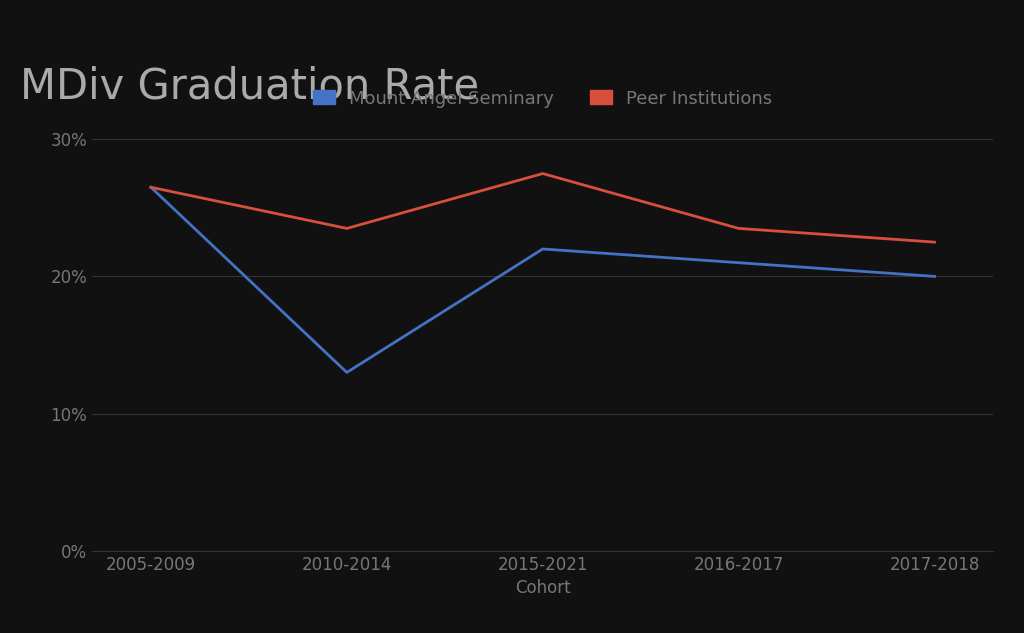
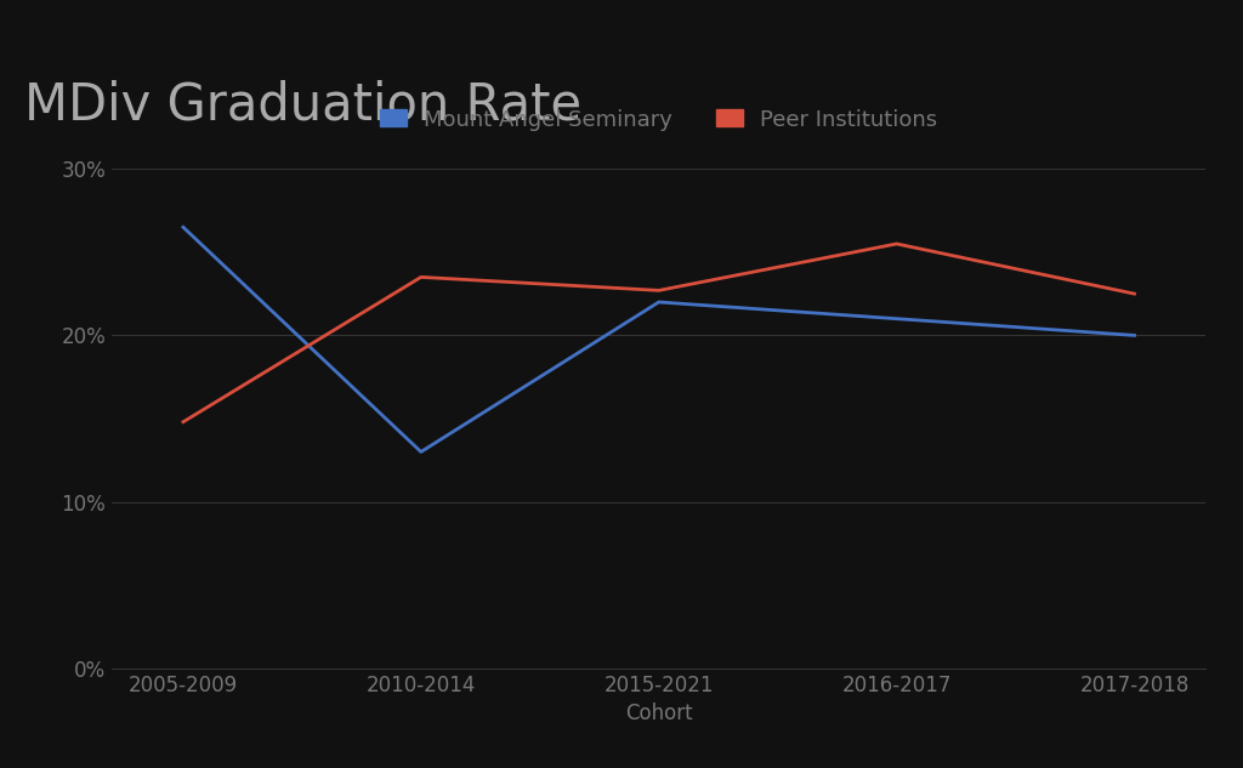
Peer Institutions/2005-2009: 26.5% -> 14.8%
Peer Institutions/2015-2021: 27.5% -> 22.7%
Peer Institutions/2016-2017: 23.5% -> 25.5%
